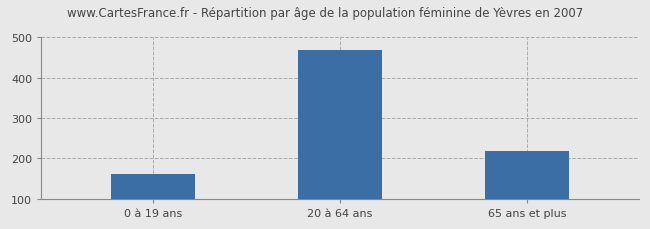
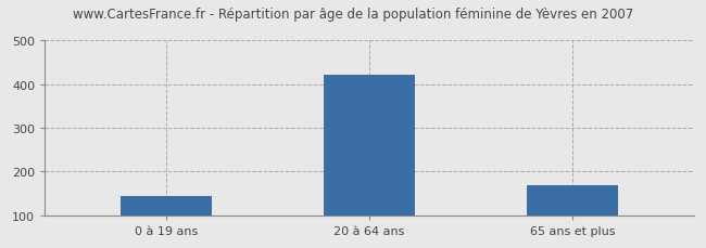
0 à 19 ans: 162 -> 145
20 à 64 ans: 467 -> 420
65 ans et plus: 218 -> 170
